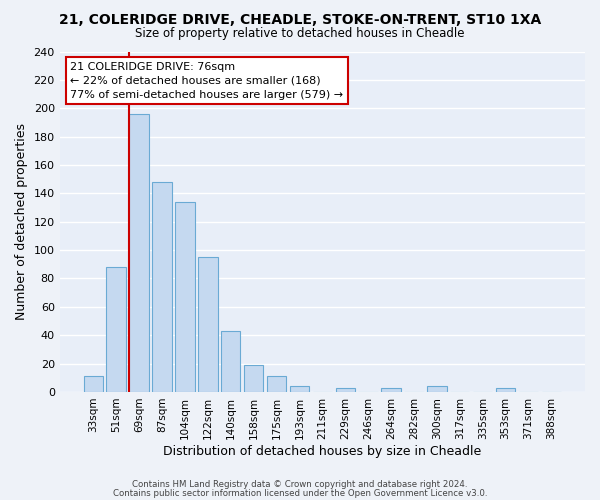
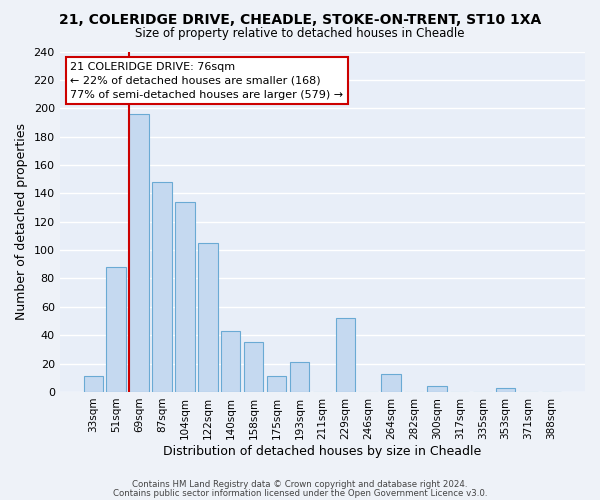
122sqm: 95 -> 105
158sqm: 19 -> 35
193sqm: 4 -> 21
229sqm: 3 -> 52
264sqm: 3 -> 13
